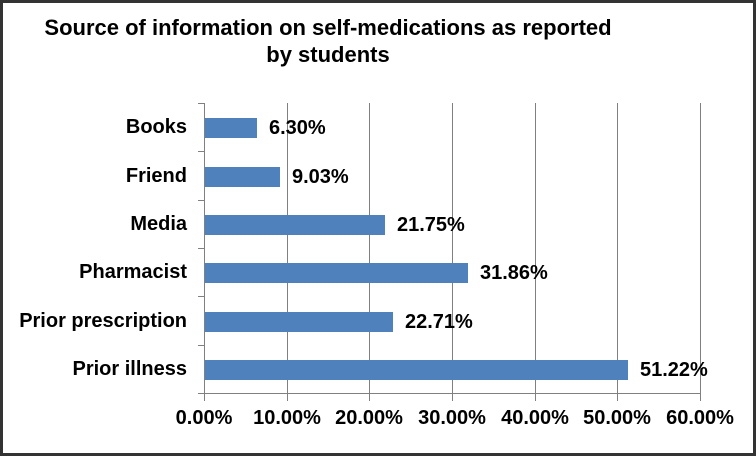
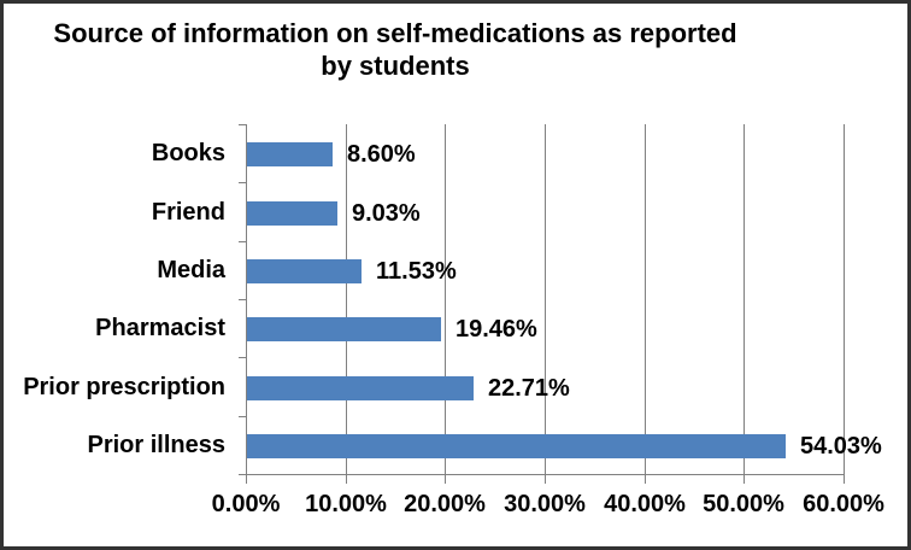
Books: 6.30% -> 8.60%
Media: 21.75% -> 11.53%
Pharmacist: 31.86% -> 19.46%
Prior illness: 51.22% -> 54.03%
